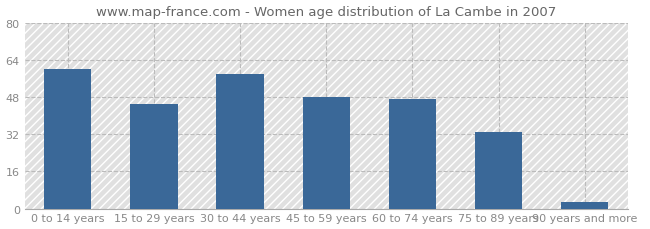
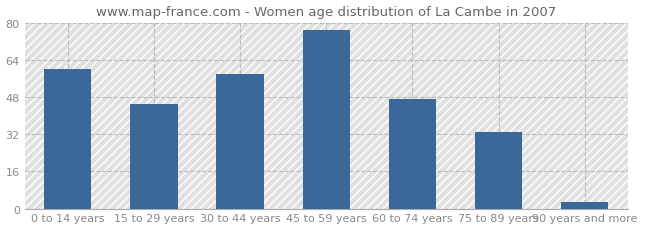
45 to 59 years: 48 -> 77
